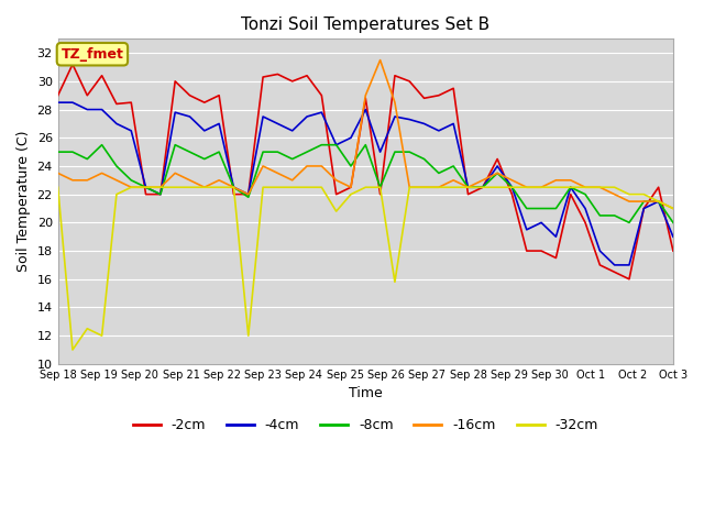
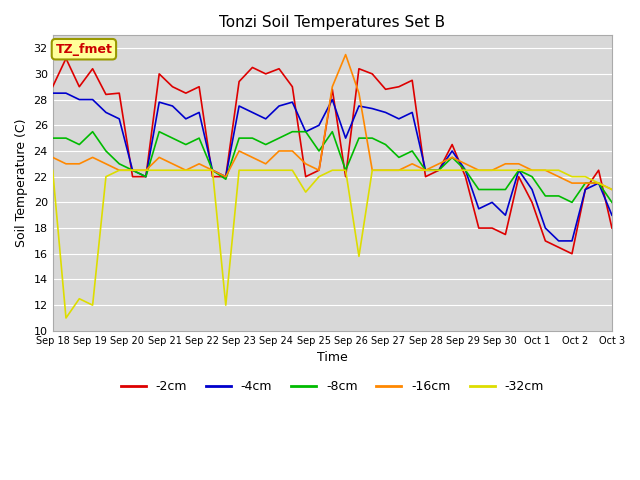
-2cm/Sep 23: 30.3 -> 29.4
